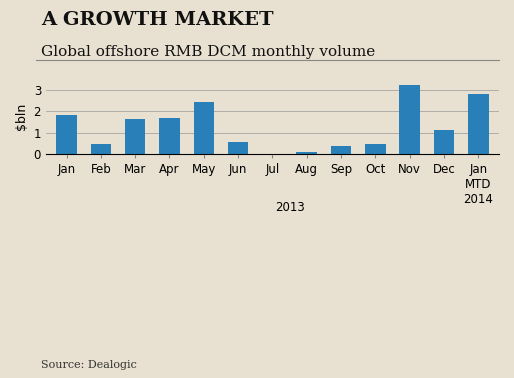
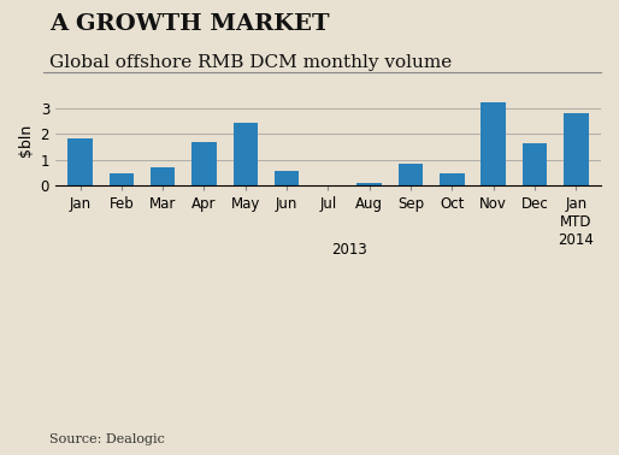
Mar: 1.65 -> 0.70
Sep: 0.37 -> 0.85
Dec: 1.12 -> 1.65
